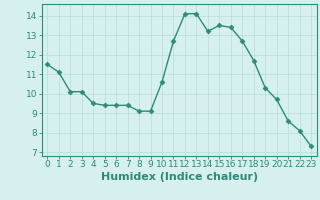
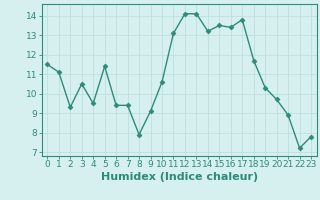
2: 10.1 -> 9.3
3: 10.1 -> 10.5
5: 9.4 -> 11.4
8: 9.1 -> 7.9
11: 12.7 -> 13.1
17: 12.7 -> 13.8
21: 8.6 -> 8.9
22: 8.1 -> 7.2
23: 7.3 -> 7.8
